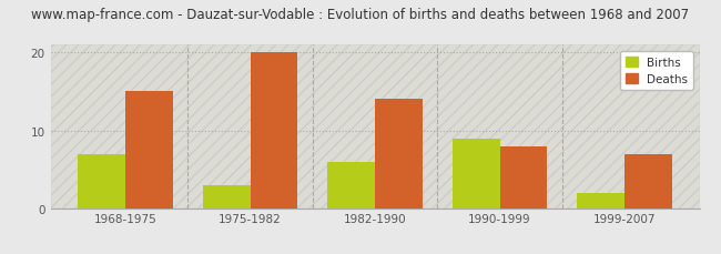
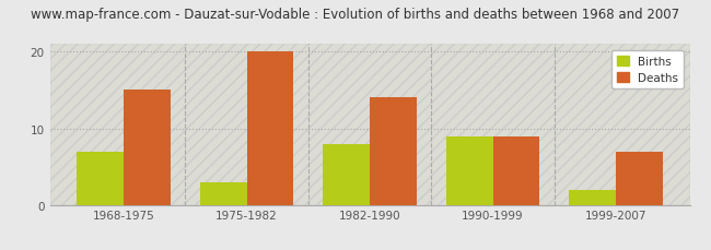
Births/1982-1990: 6 -> 8
Deaths/1990-1999: 8 -> 9
